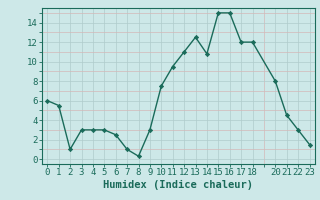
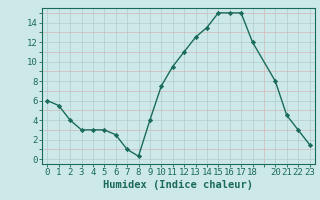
2: 1.0 -> 4.0
9: 3.0 -> 4.0
14: 10.8 -> 13.5
17: 12.0 -> 15.0
